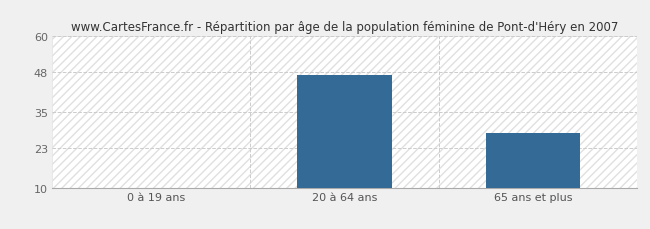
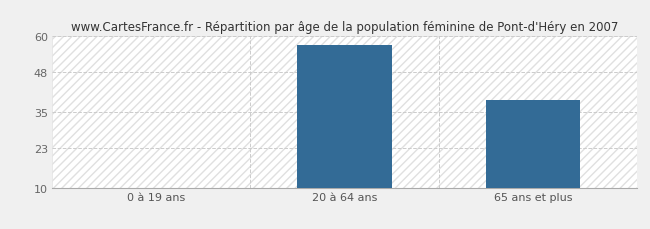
20 à 64 ans: 47 -> 57
65 ans et plus: 28 -> 39
